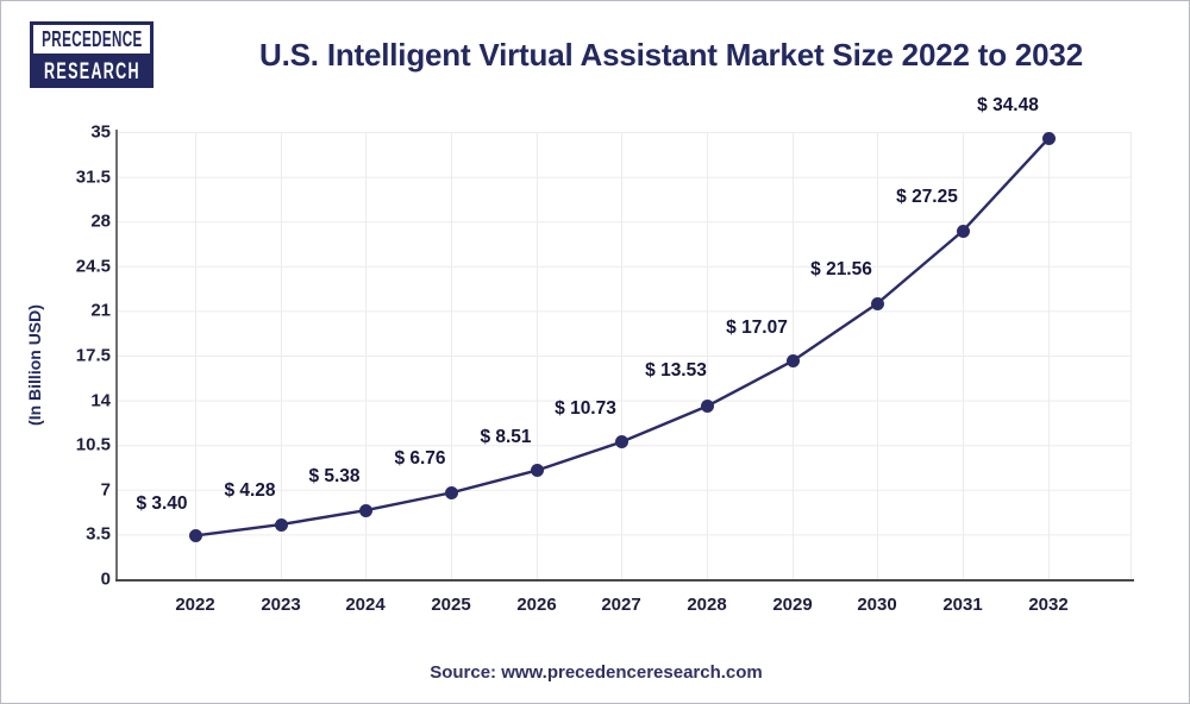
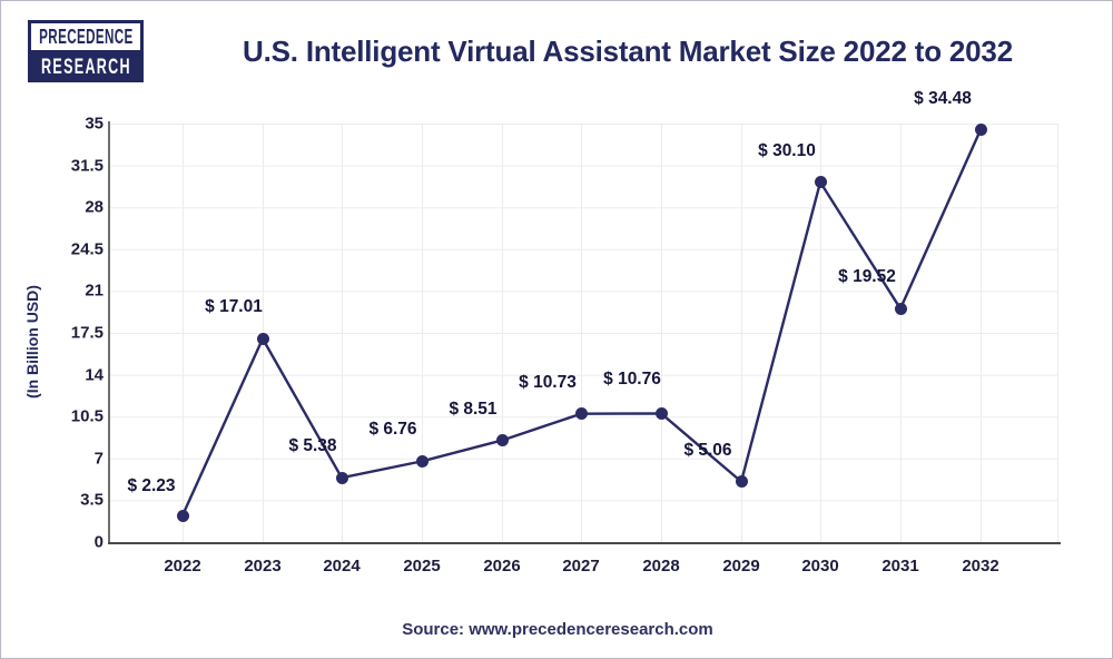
2022: 3.40 -> 2.23
2023: 4.28 -> 17.01
2028: 13.53 -> 10.76
2029: 17.07 -> 5.06
2030: 21.56 -> 30.10
2031: 27.25 -> 19.52
